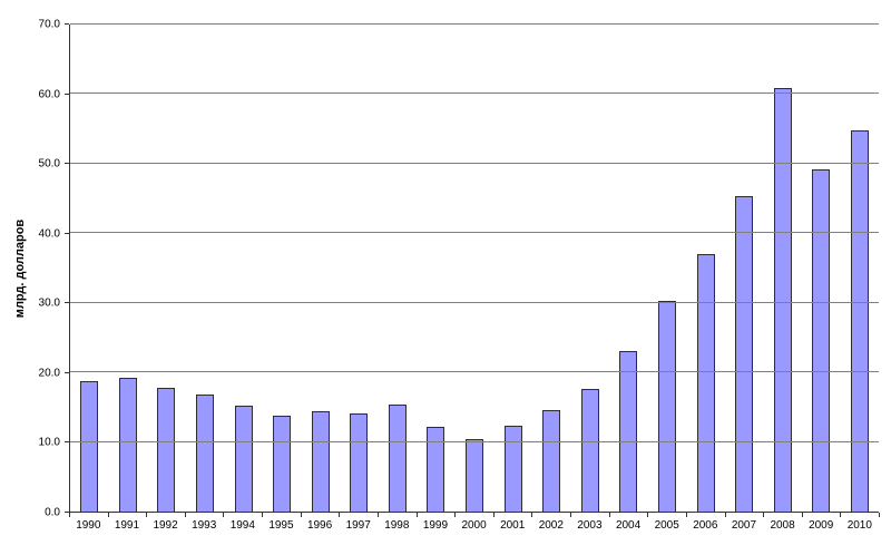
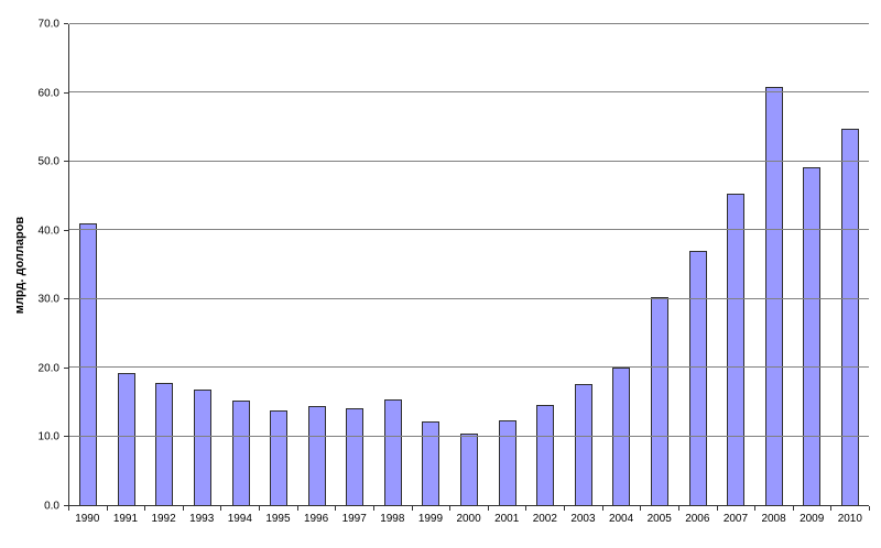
1990: 19 -> 41
2004: 23 -> 20
